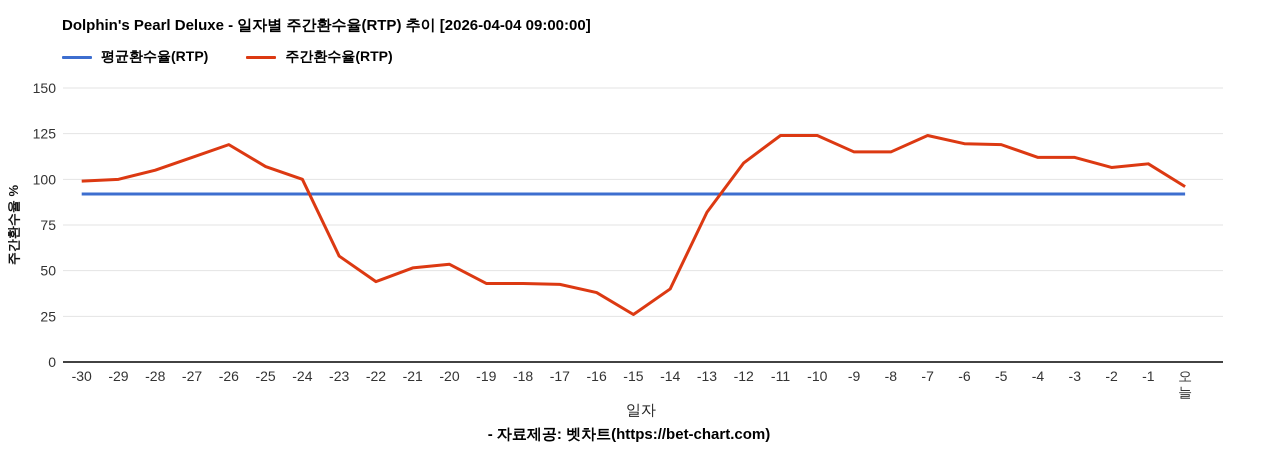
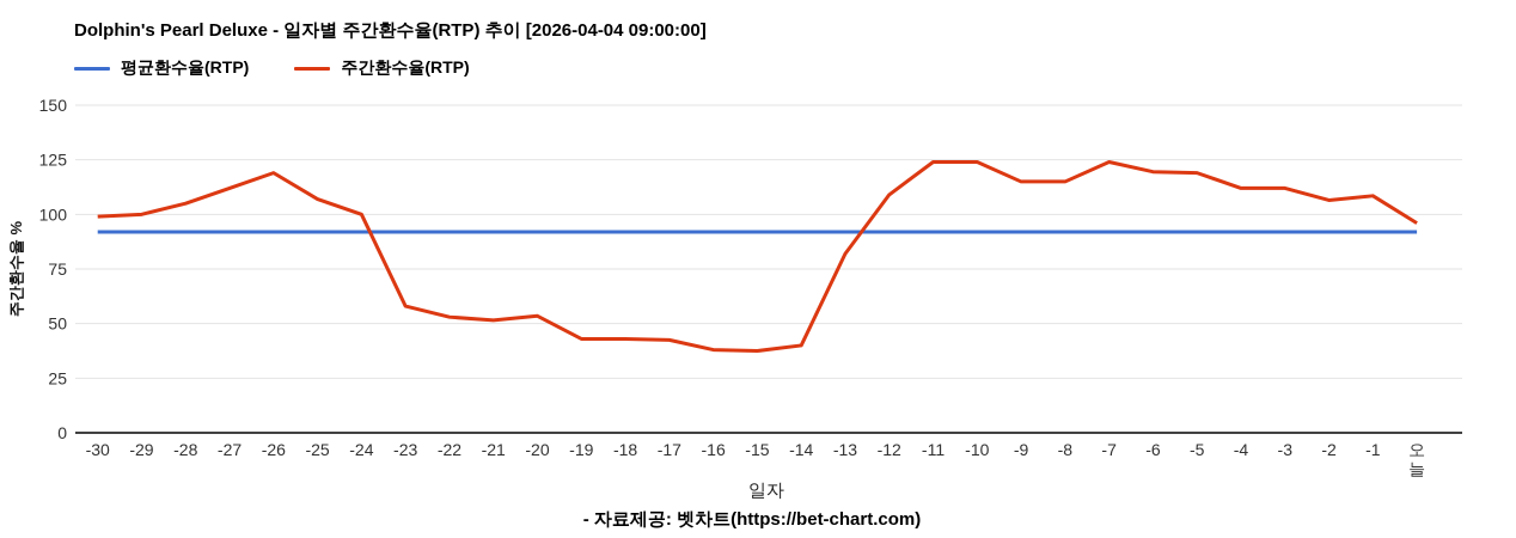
주간환수율(RTP)/-22: 44 -> 53
주간환수율(RTP)/-15: 26 -> 38
